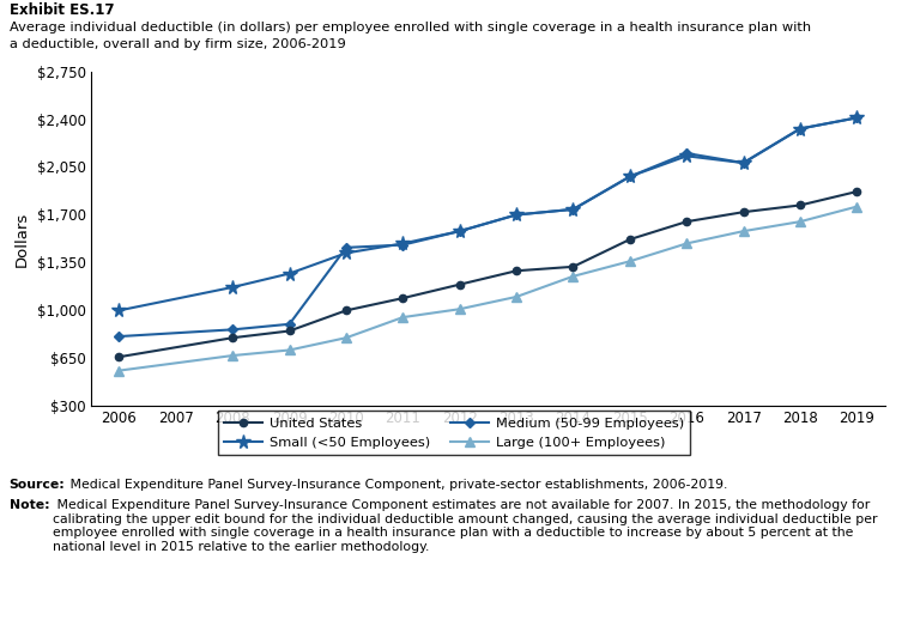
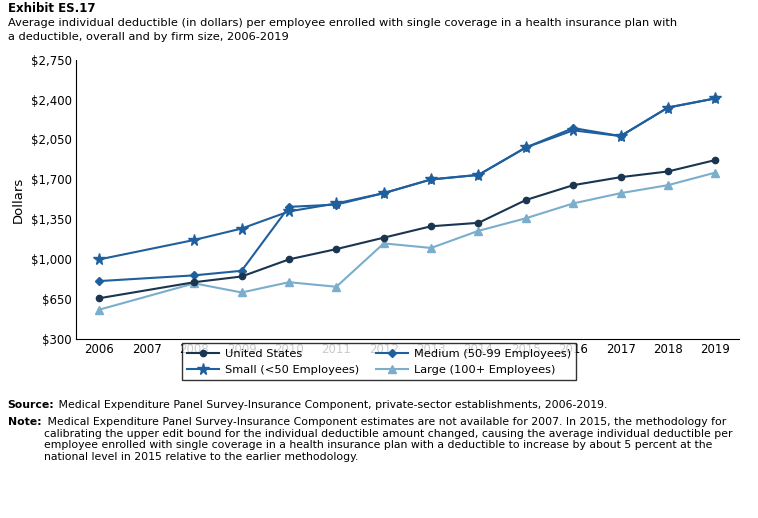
Large (100+ Employees)/2008: $670 -> $790
Large (100+ Employees)/2011: $950 -> $760
Large (100+ Employees)/2012: $1,010 -> $1,140
